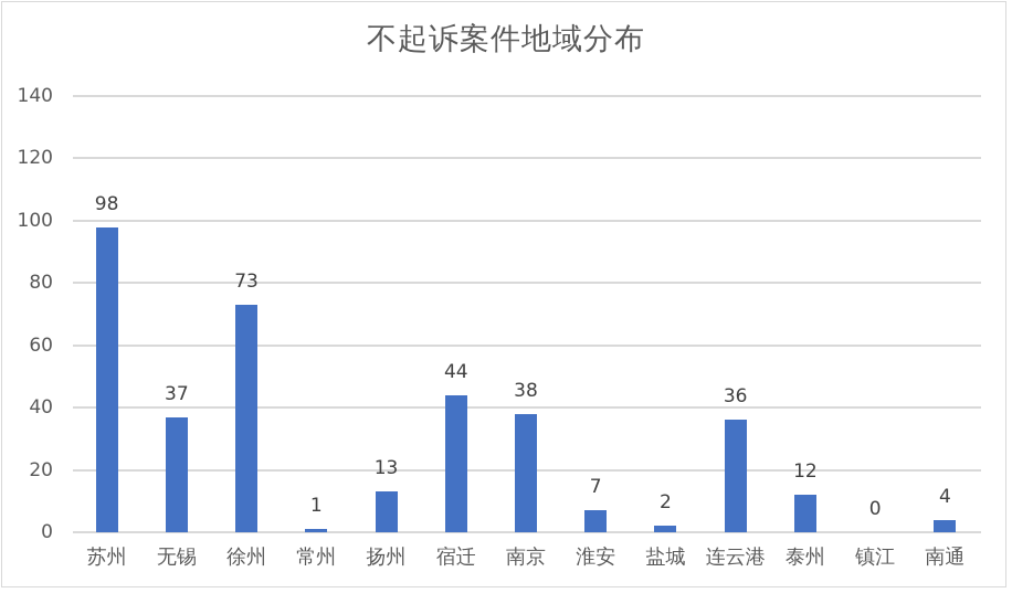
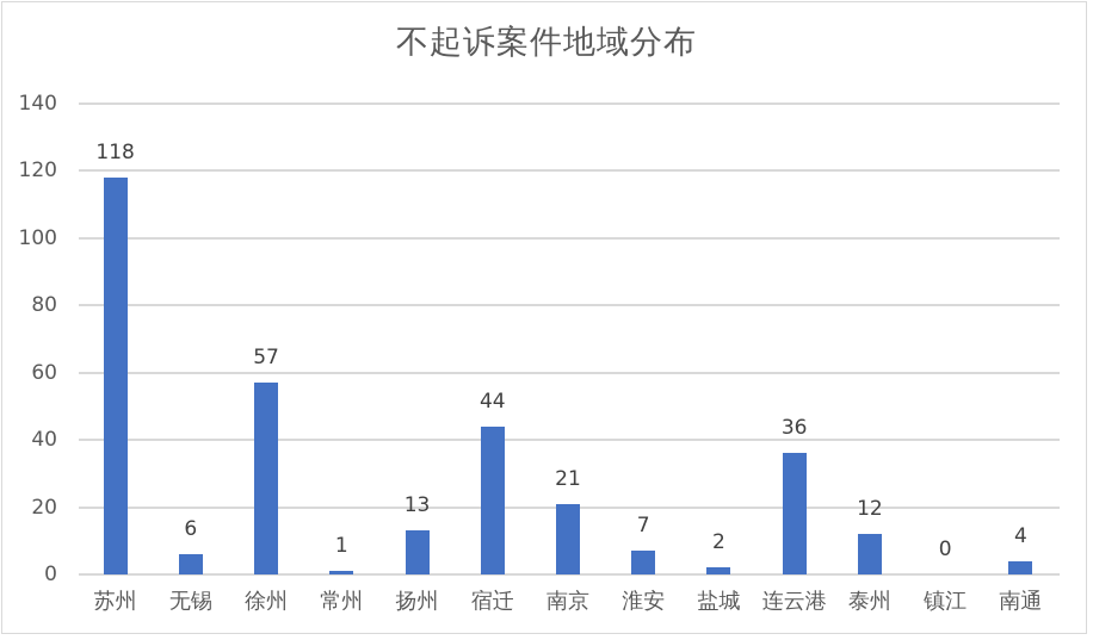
苏州: 98 -> 118
无锡: 37 -> 6
徐州: 73 -> 57
南京: 38 -> 21
